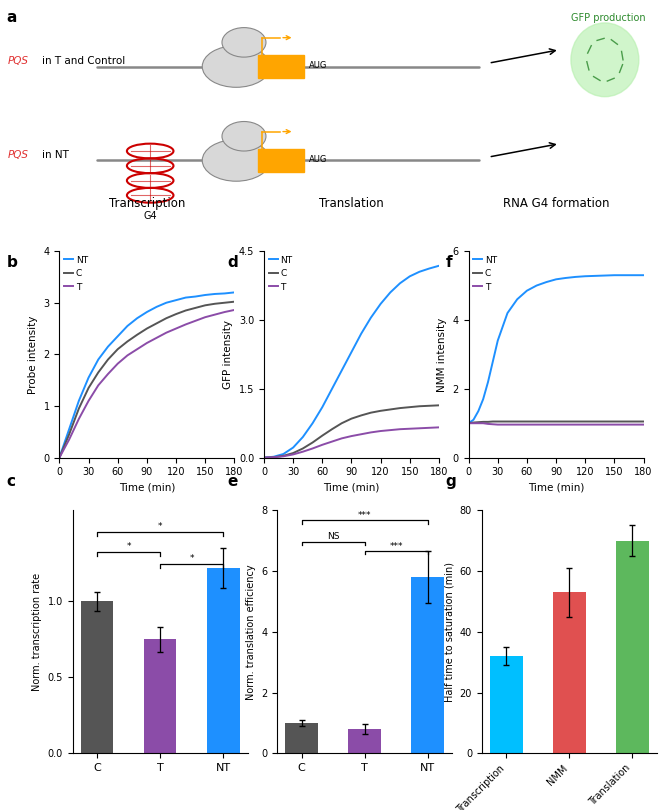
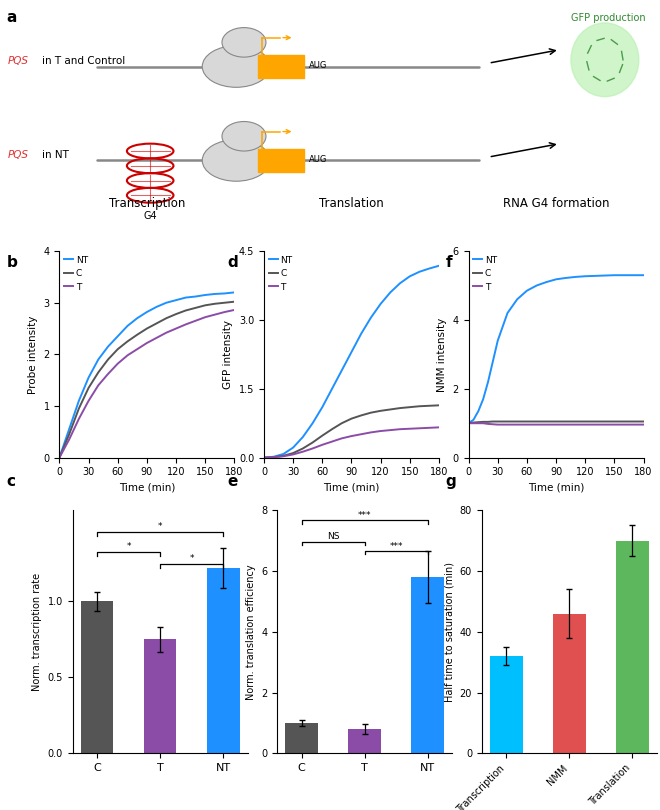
NMM: 53 -> 46
